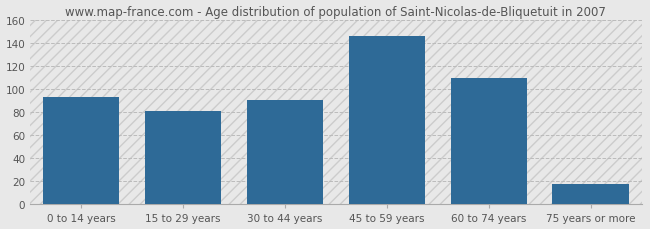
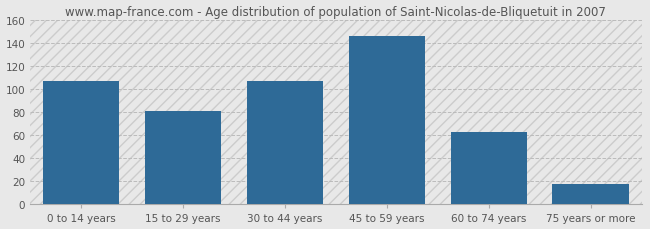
0 to 14 years: 93 -> 107
30 to 44 years: 91 -> 107
60 to 74 years: 110 -> 63
